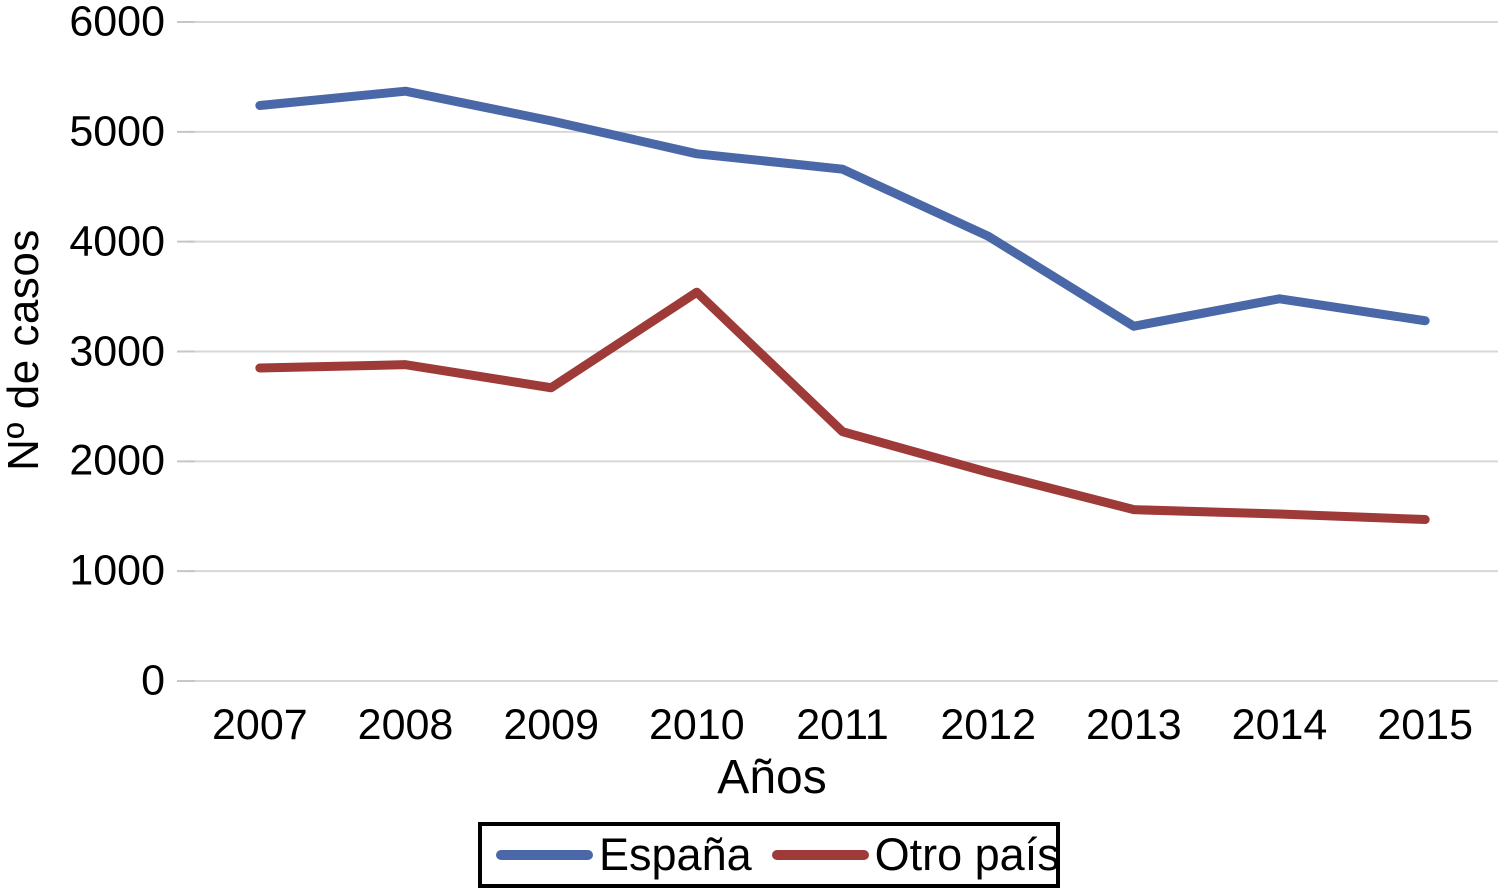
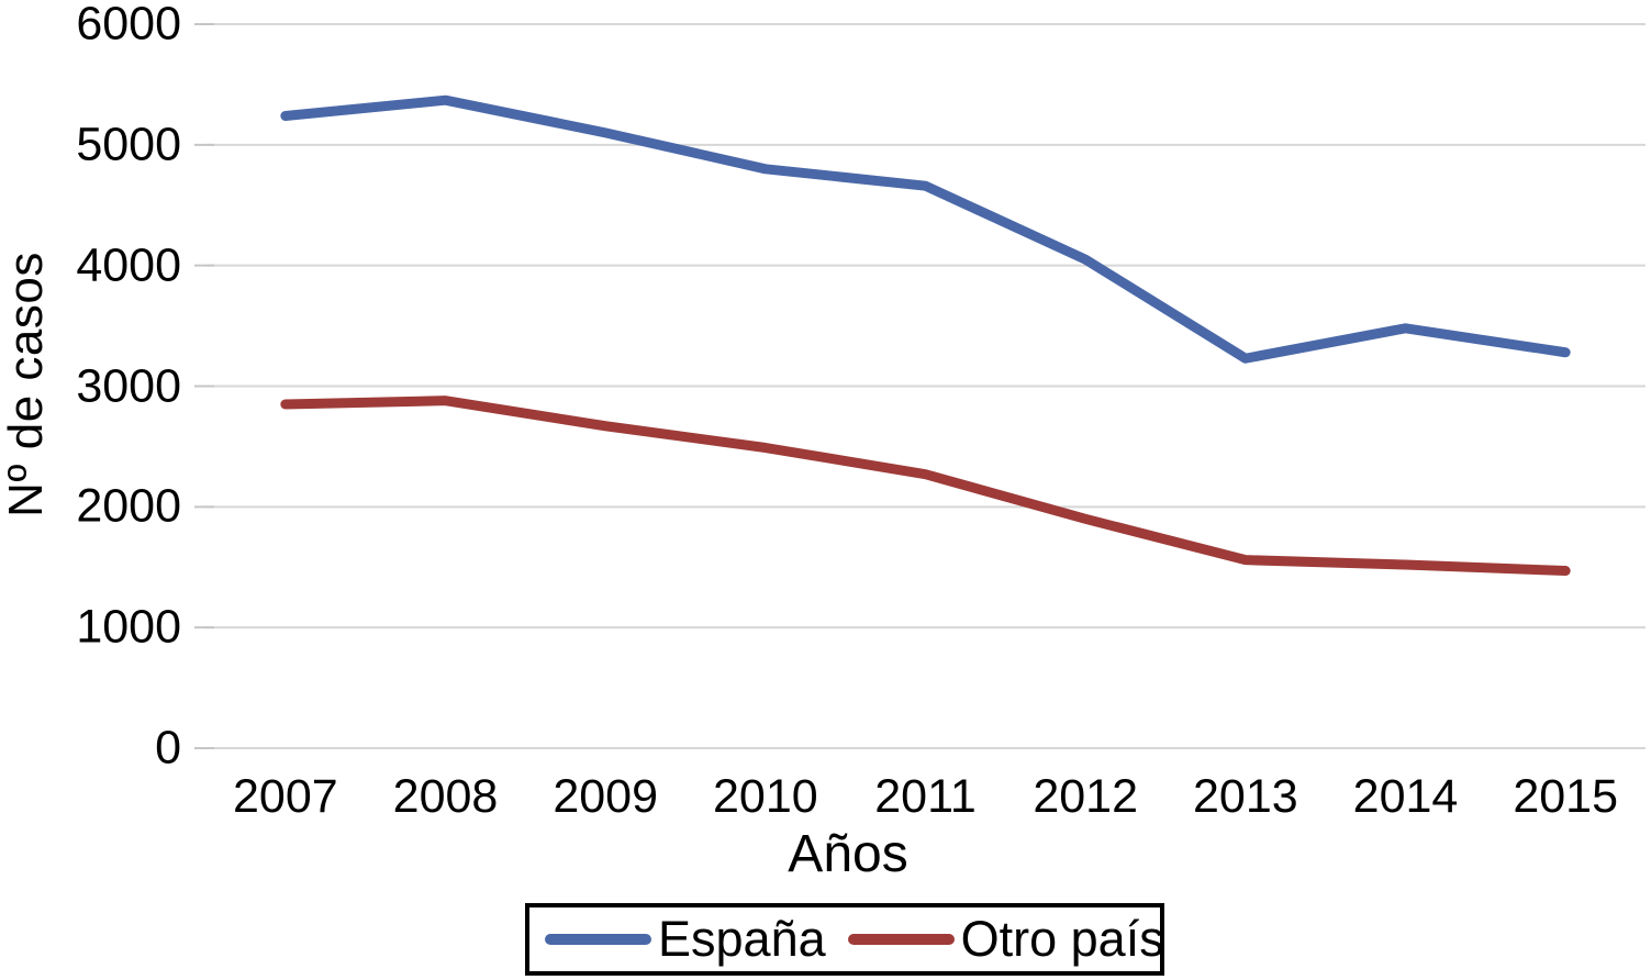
Otro país/2010: 3540 -> 2490
